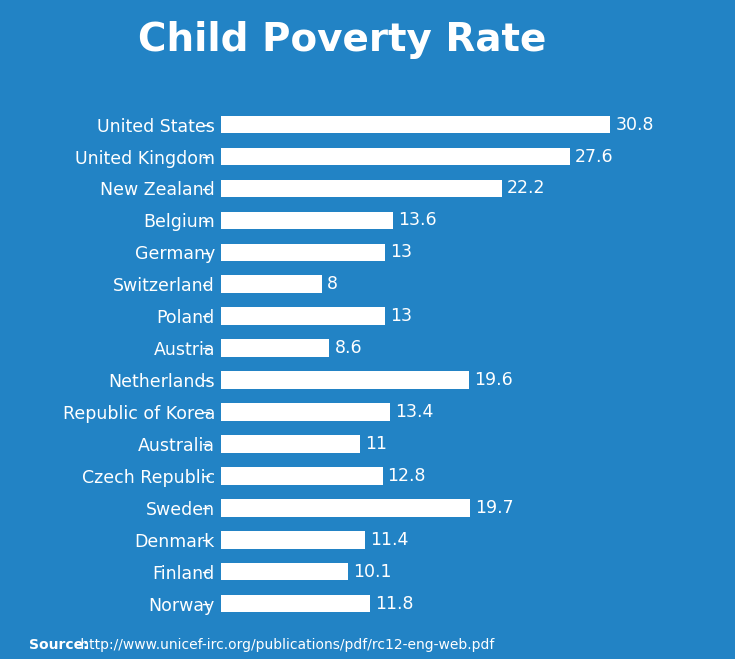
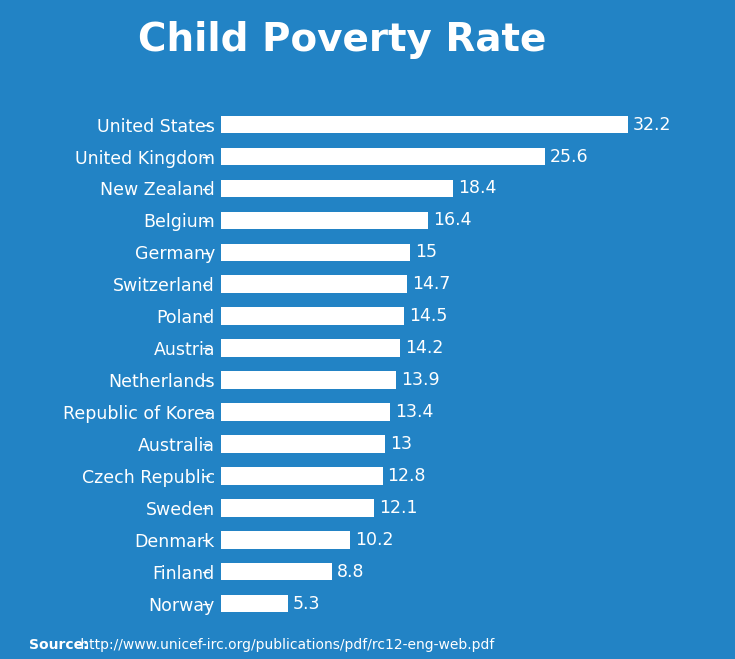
United States: 30.8 -> 32.2
United Kingdom: 27.6 -> 25.6
New Zealand: 22.2 -> 18.4
Belgium: 13.6 -> 16.4
Germany: 13 -> 15
Switzerland: 8 -> 14.7
Poland: 13 -> 15
Austria: 8.6 -> 14.2
Netherlands: 19.6 -> 13.9
Australia: 11 -> 13
Sweden: 19.7 -> 12.1
Denmark: 11.4 -> 10.2
Finland: 10.1 -> 8.8
Norway: 11.8 -> 5.3
